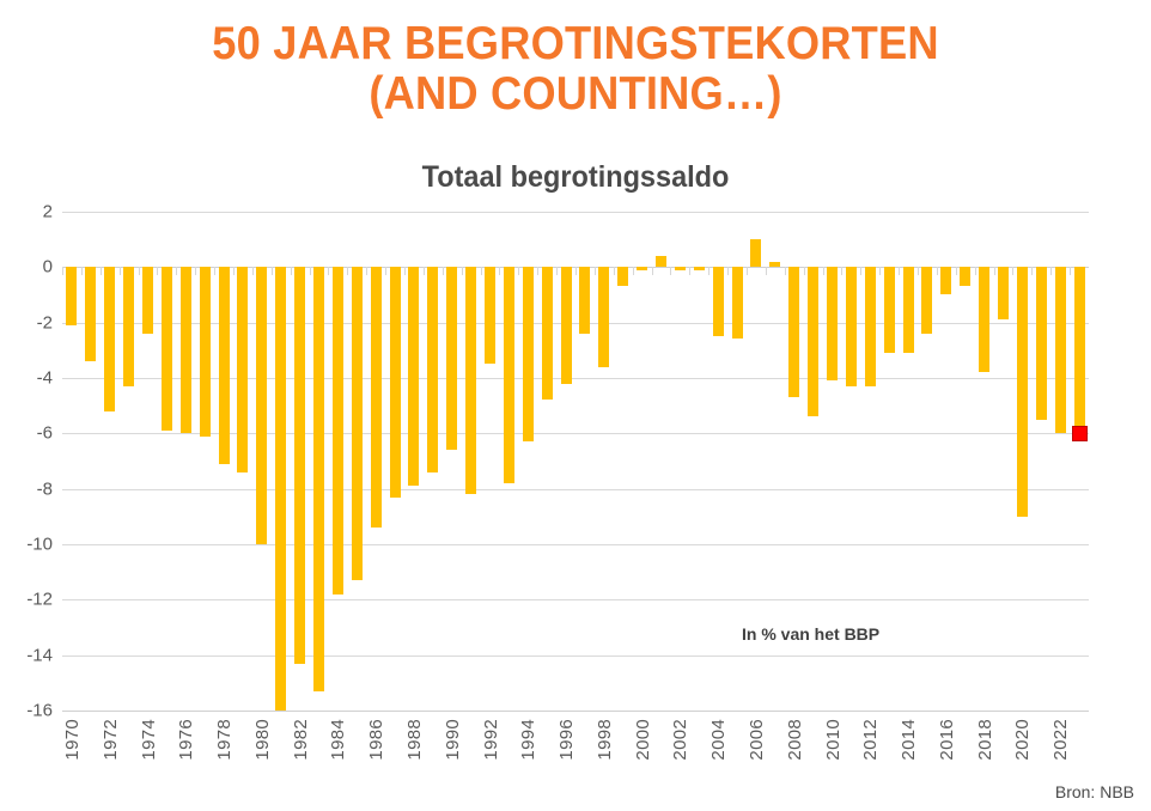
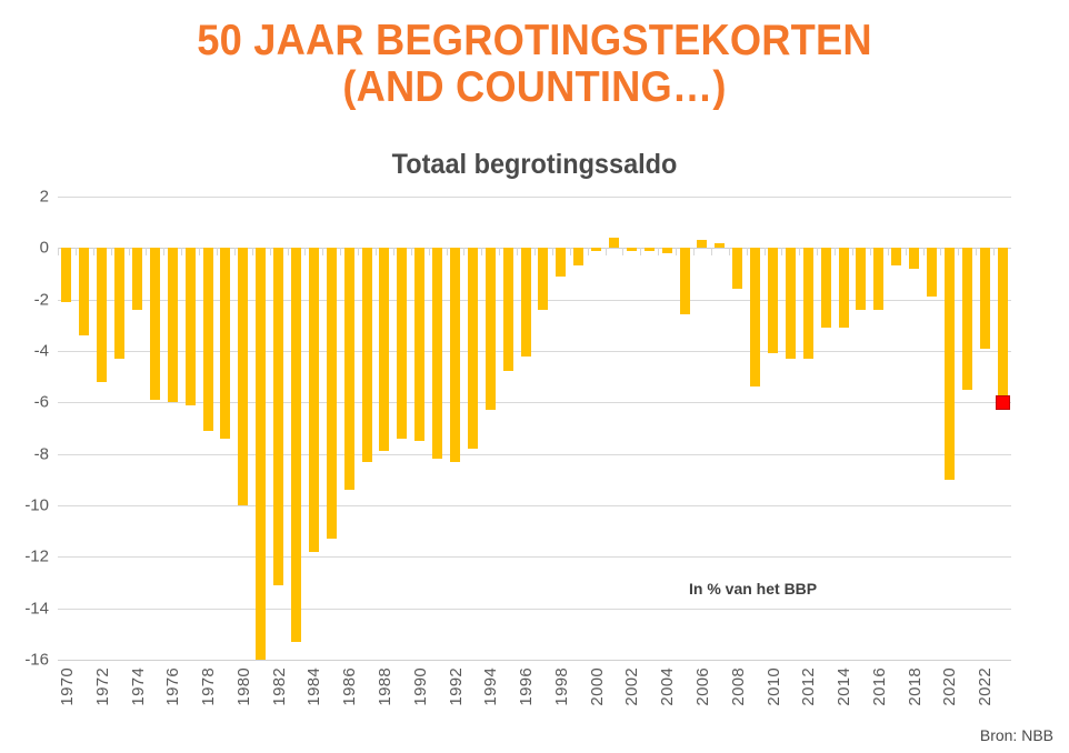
1982: -14.3 -> -13.1
1990: -6.6 -> -7.5
1992: -3.5 -> -8.3
1998: -3.6 -> -1.1
2004: -2.5 -> -0.2
2006: 1.0 -> 0.3
2008: -4.7 -> -1.6
2016: -1.0 -> -2.4
2018: -3.8 -> -0.8
2022: -6.0 -> -3.9
